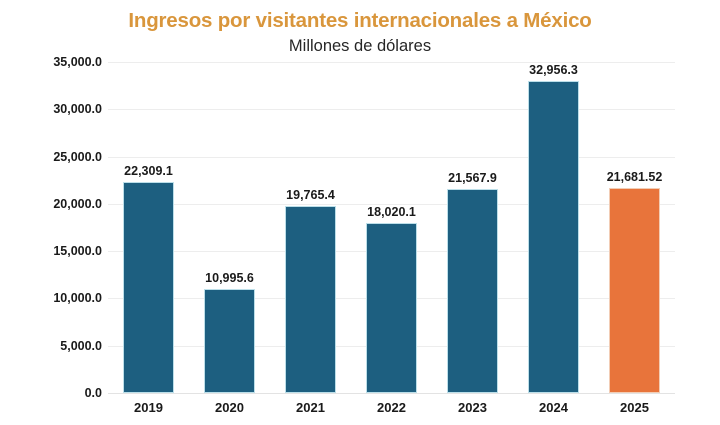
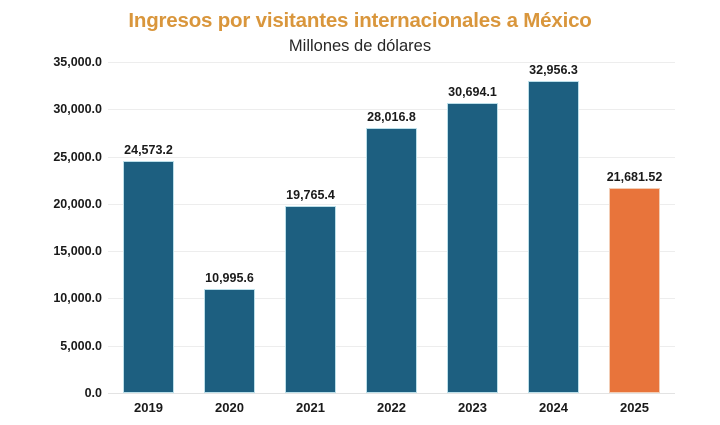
2019: 22,309.1 -> 24,573.2
2022: 18,020.1 -> 28,016.8
2023: 21,567.9 -> 30,694.1
